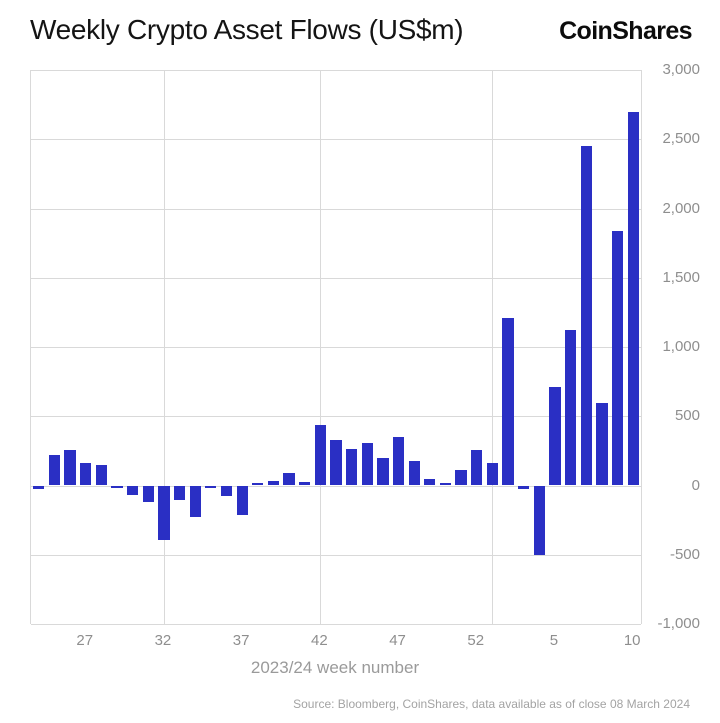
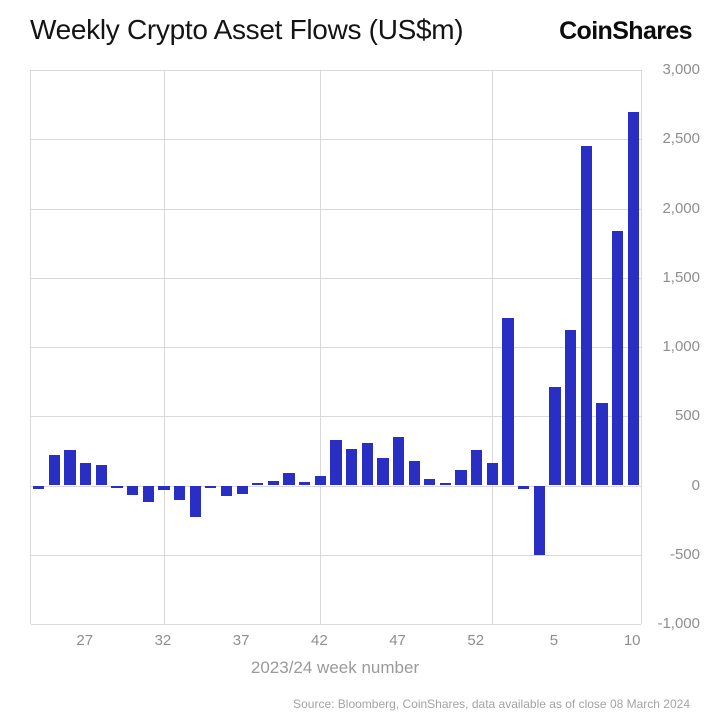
32: -390 -> -40
37: -210 -> -60
42: 440 -> 70
